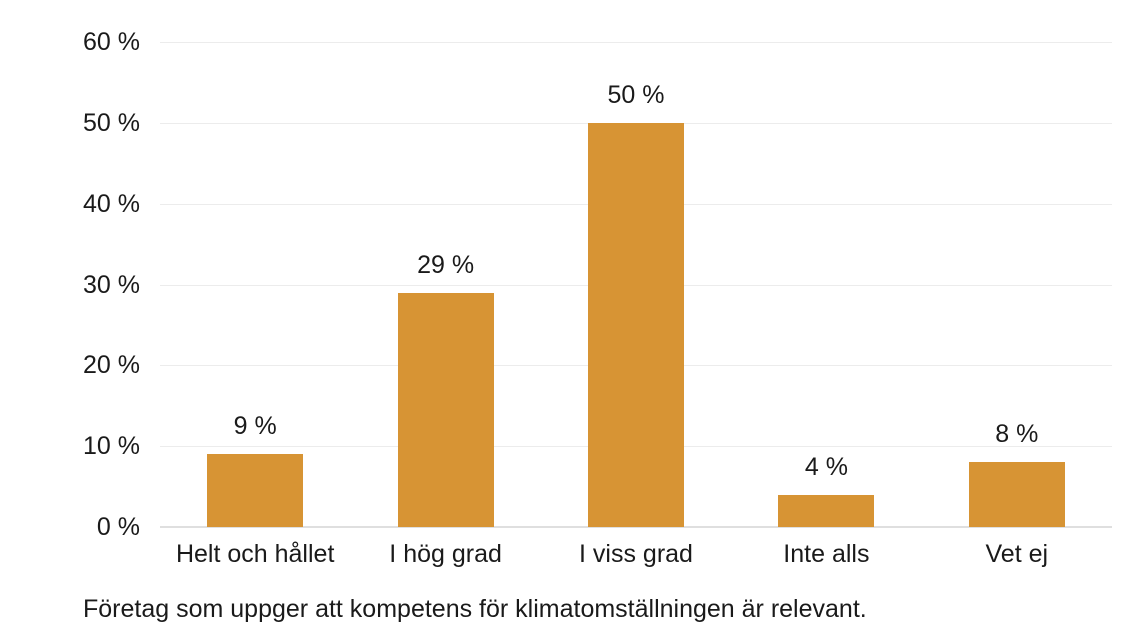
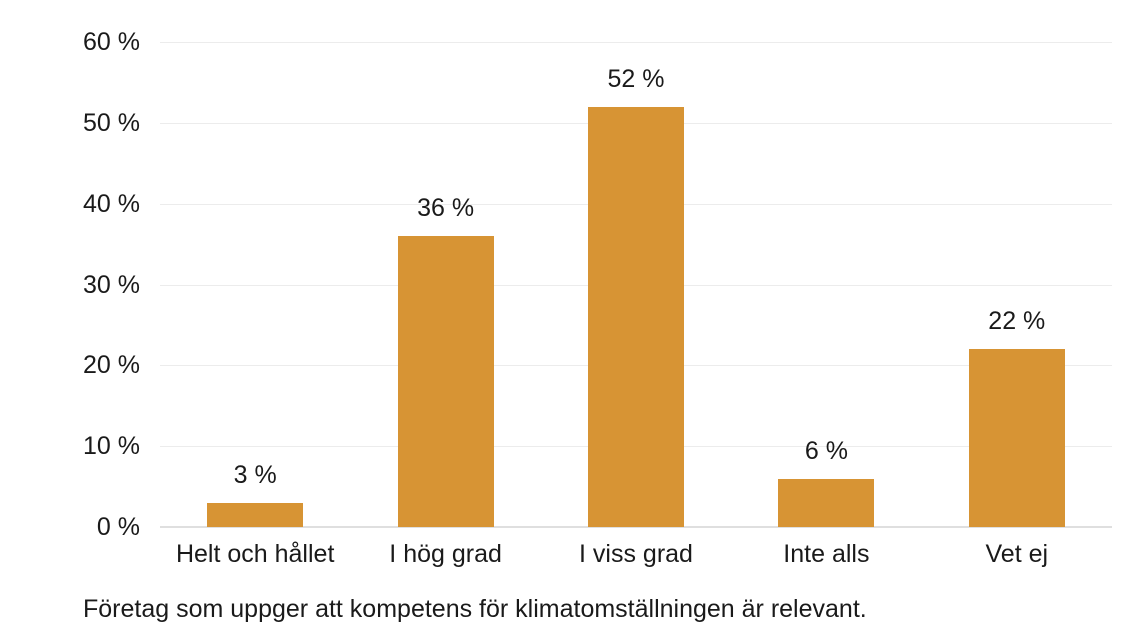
Helt och hållet: 9 -> 3
I hög grad: 29 -> 36
I viss grad: 50 -> 52
Inte alls: 4 -> 6
Vet ej: 8 -> 22
